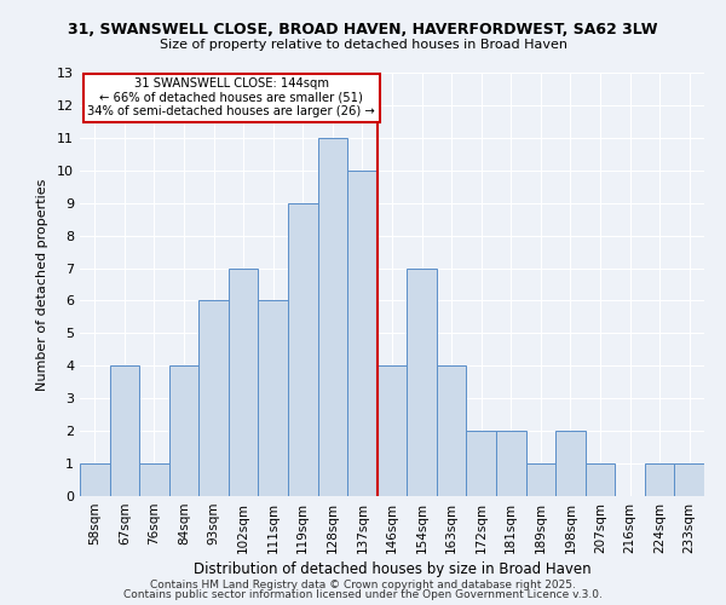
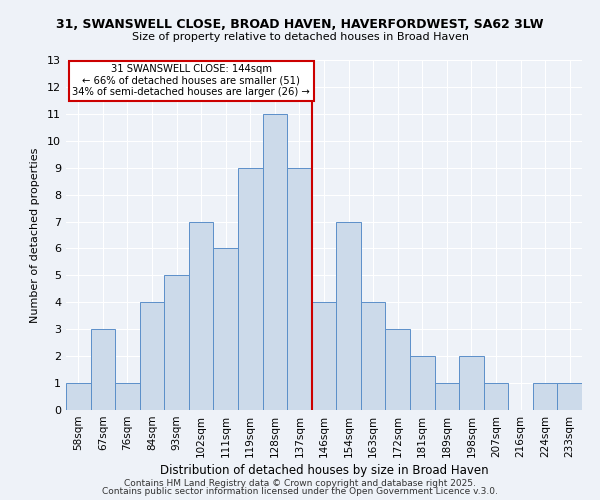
67sqm: 4 -> 3
93sqm: 6 -> 5
137sqm: 10 -> 9
172sqm: 2 -> 3
